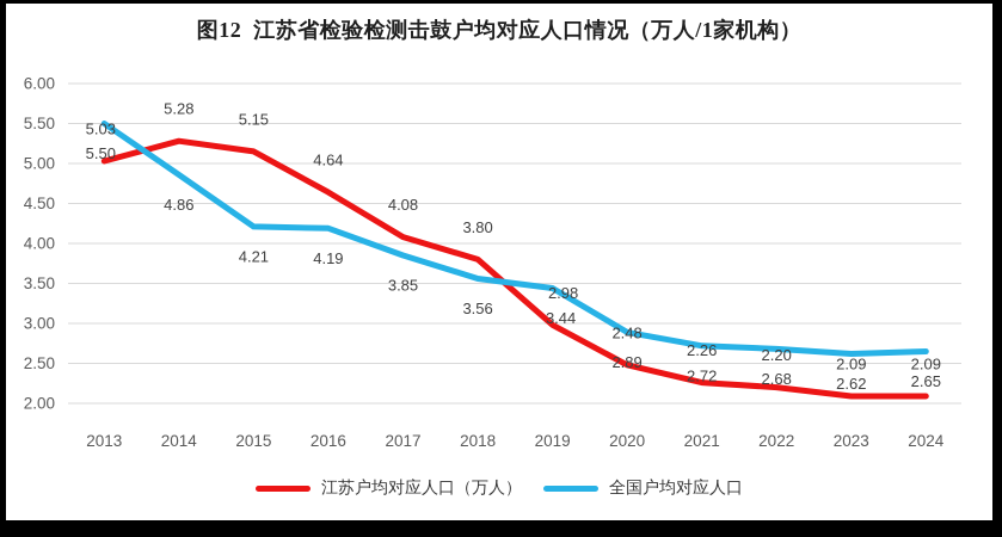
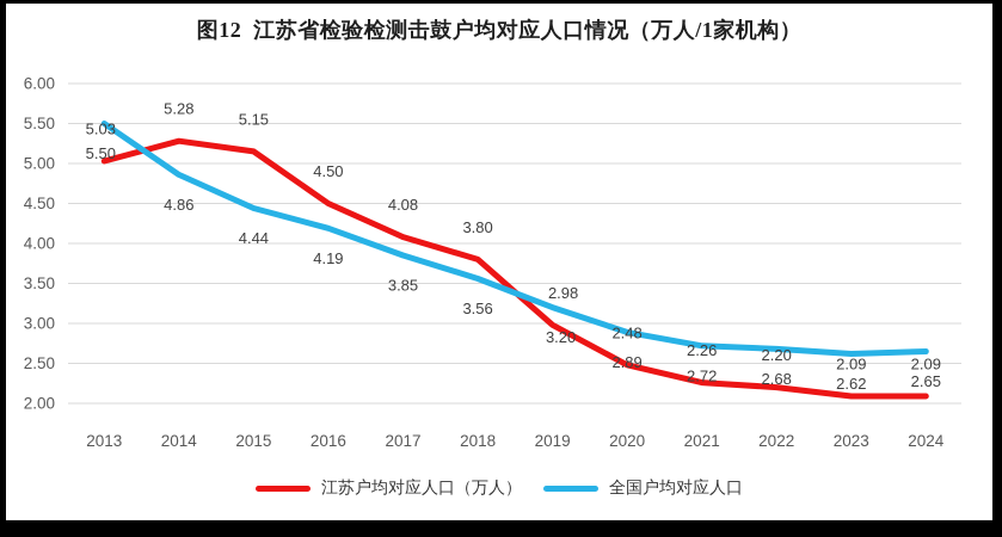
全国户均对应人口/2015: 4.21 -> 4.44
江苏户均对应人口（万人）/2016: 4.64 -> 4.50
全国户均对应人口/2019: 3.44 -> 3.20
